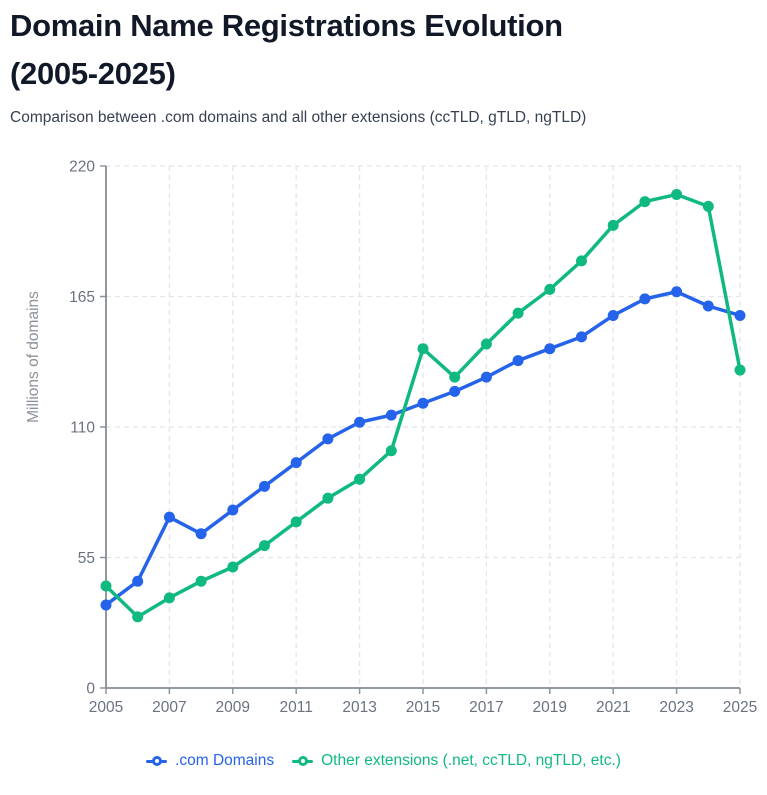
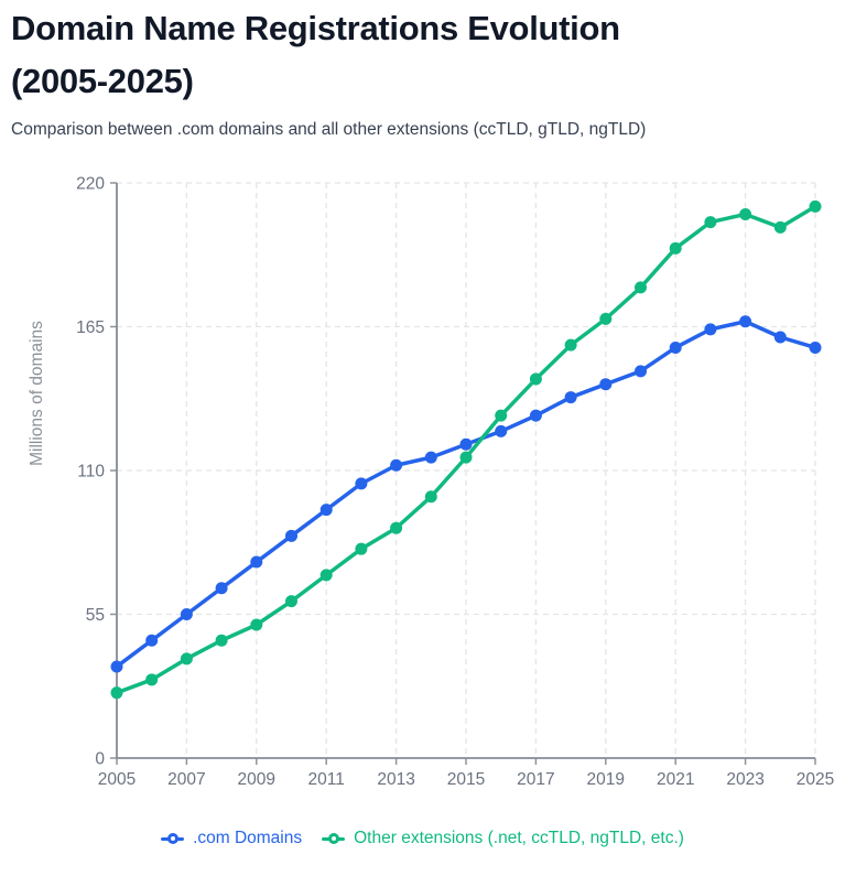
Other extensions (.net, ccTLD, ngTLD, etc.)/2005: 43 -> 25
.com Domains/2007: 72 -> 55
Other extensions (.net, ccTLD, ngTLD, etc.)/2015: 143 -> 115
Other extensions (.net, ccTLD, ngTLD, etc.)/2025: 134 -> 211
